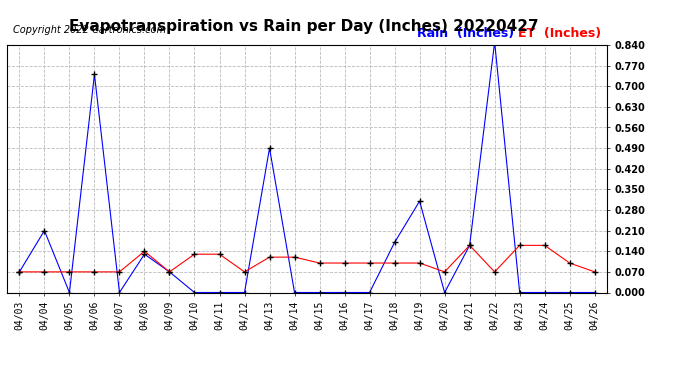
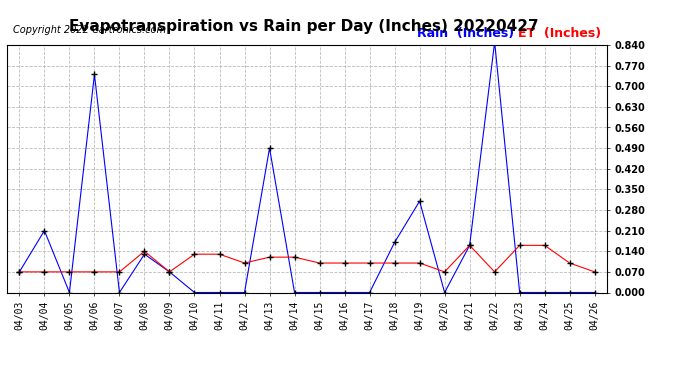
ET (Inches)/04/12: 0.07 -> 0.10
